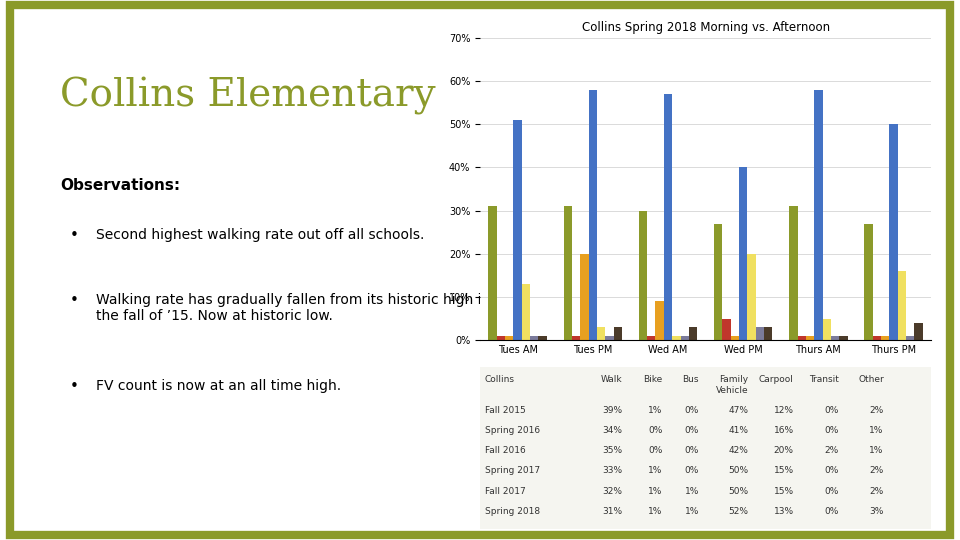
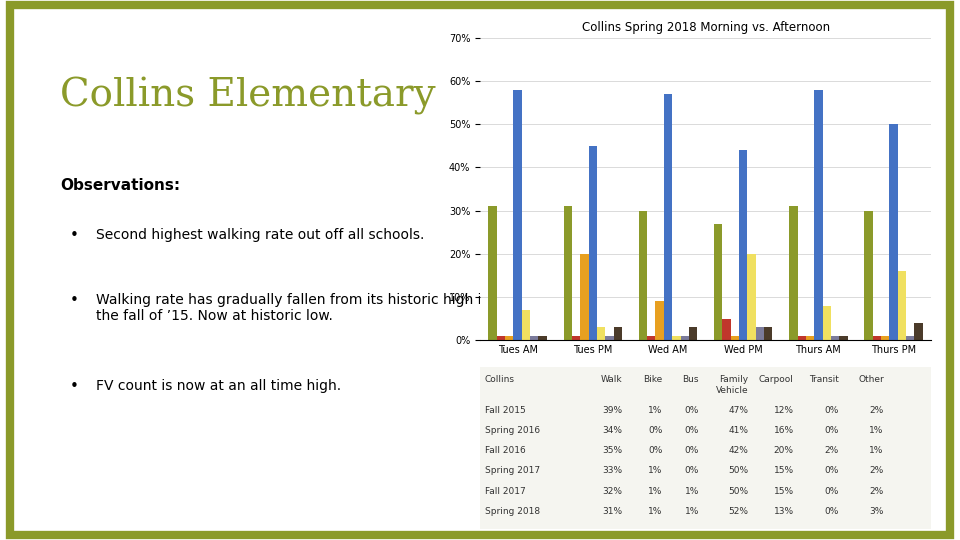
Family Vehicle/Tues AM: 51% -> 58%
Carpool/Tues AM: 13% -> 7%
Family Vehicle/Tues PM: 58% -> 45%
Family Vehicle/Wed PM: 40% -> 44%
Carpool/Thurs AM: 5% -> 8%
Walk/Thurs PM: 27% -> 30%
